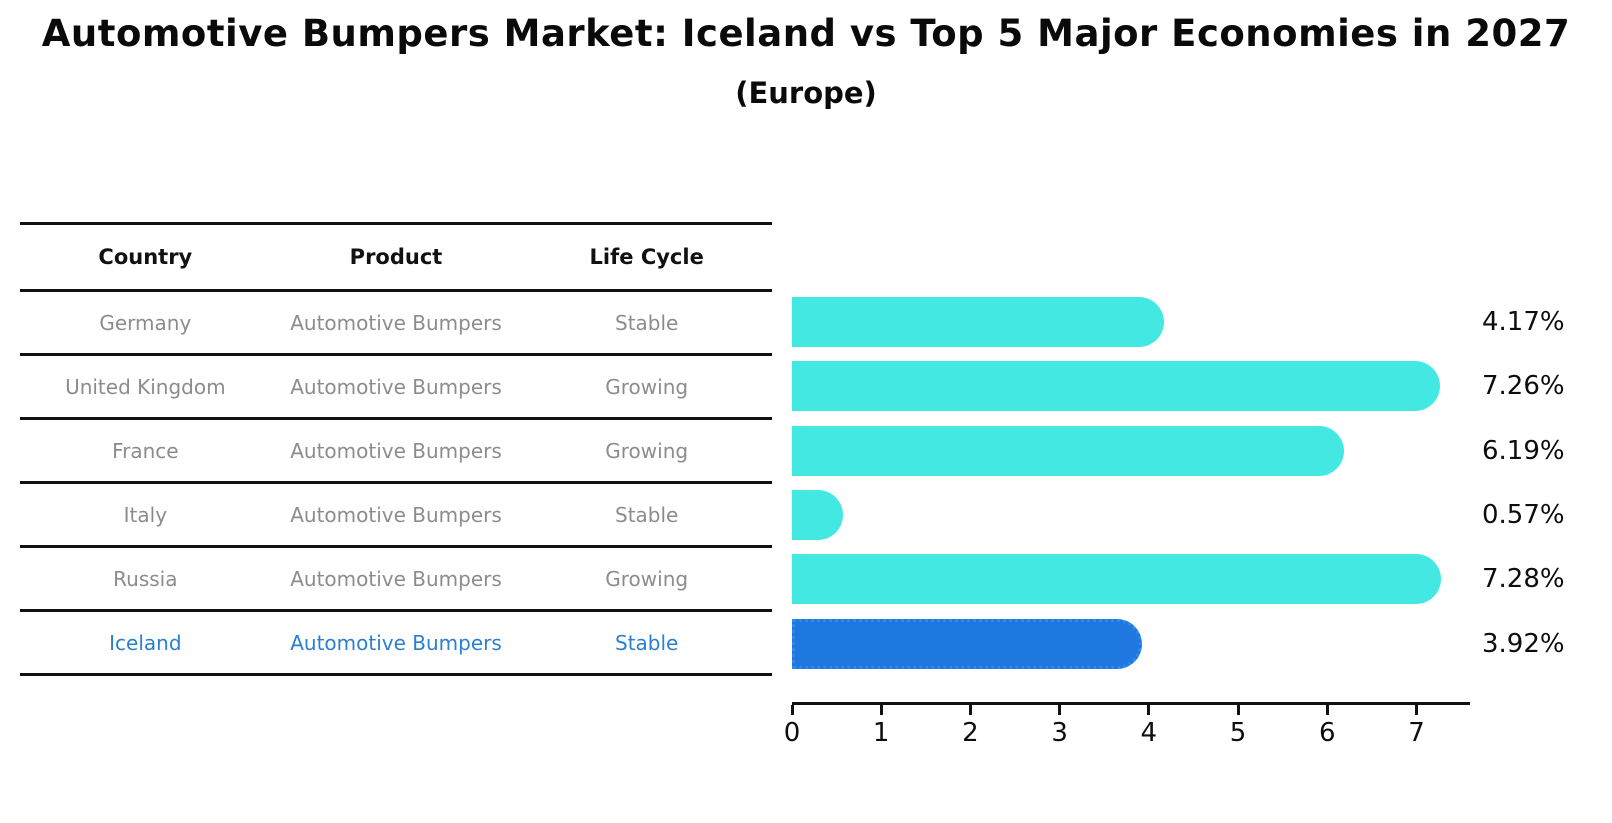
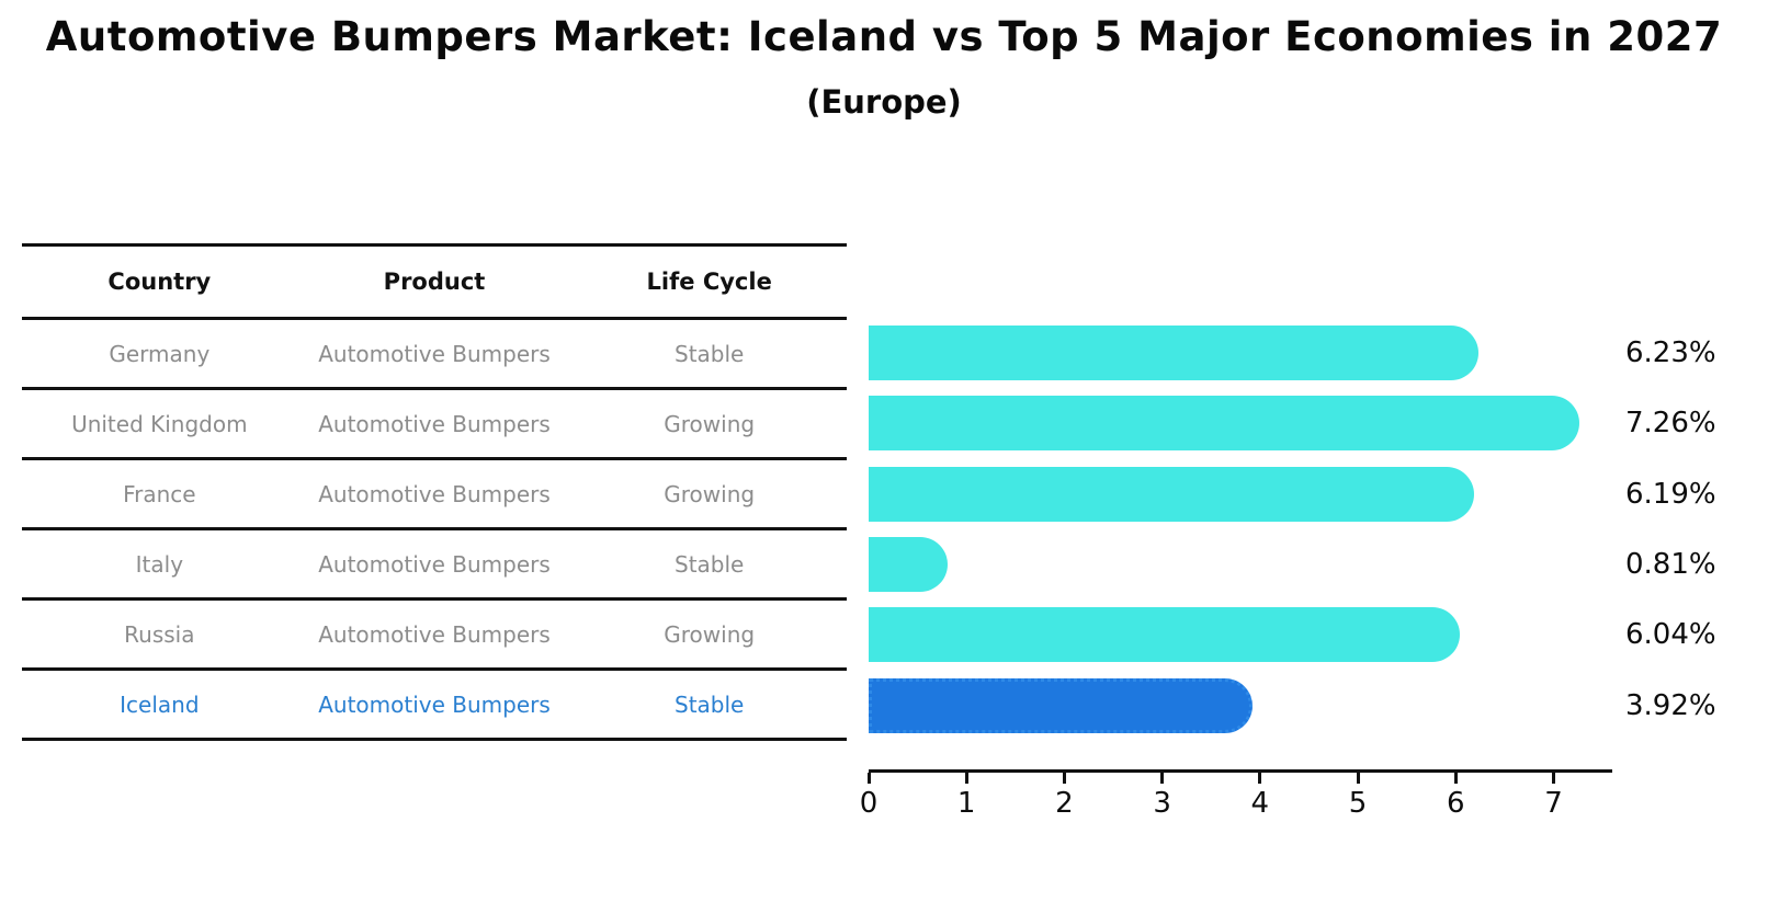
Germany: 4.17% -> 6.23%
Italy: 0.57% -> 0.81%
Russia: 7.28% -> 6.04%
